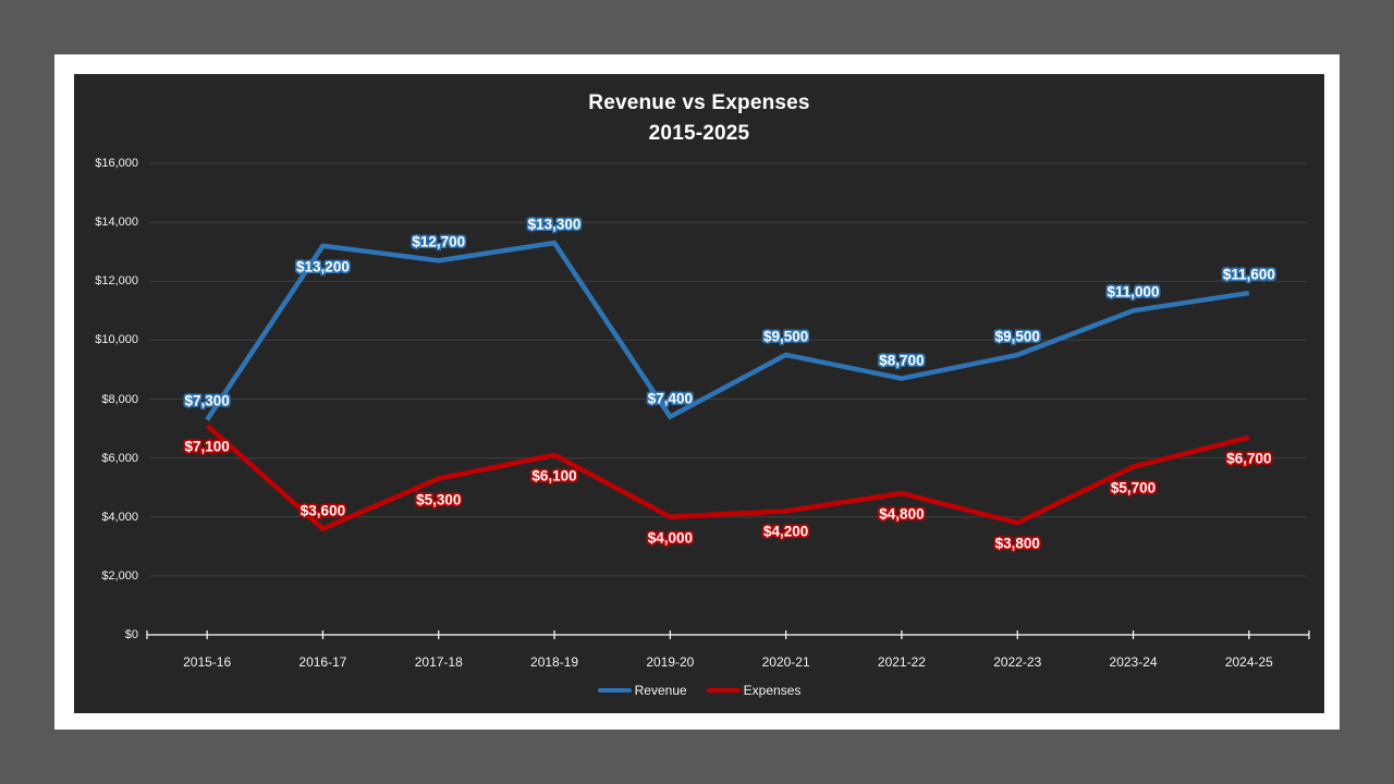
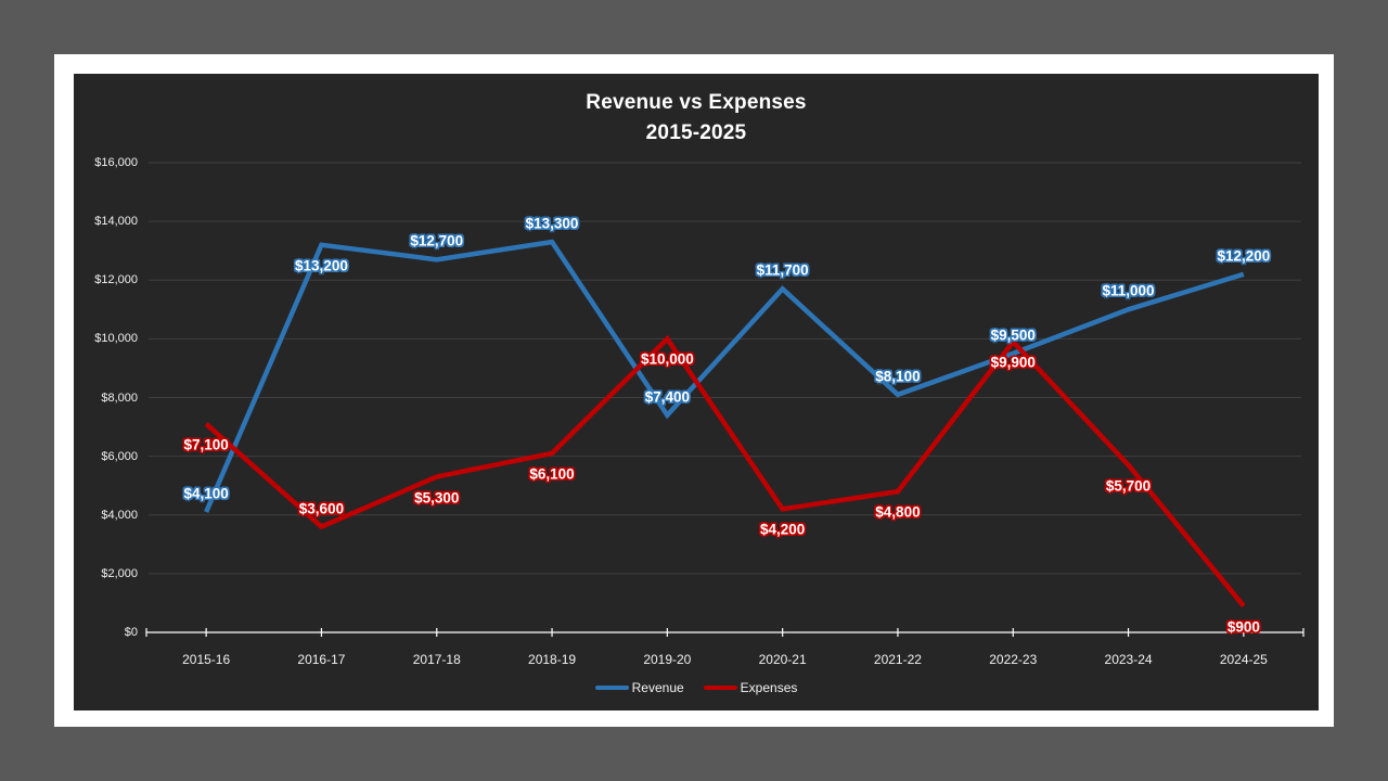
Revenue/2015-16: $7,300 -> $4,100
Expenses/2019-20: $4,000 -> $10,000
Revenue/2020-21: $9,500 -> $11,700
Revenue/2021-22: $8,700 -> $8,100
Expenses/2022-23: $3,800 -> $9,900
Revenue/2024-25: $11,600 -> $12,200
Expenses/2024-25: $6,700 -> $900
